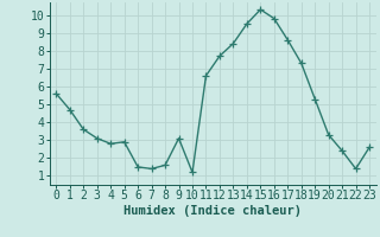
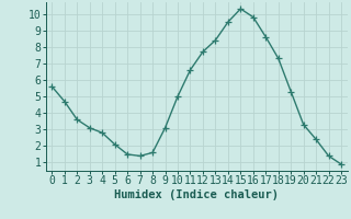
5: 2.9 -> 2.1
10: 1.2 -> 5.0
23: 2.6 -> 0.9
